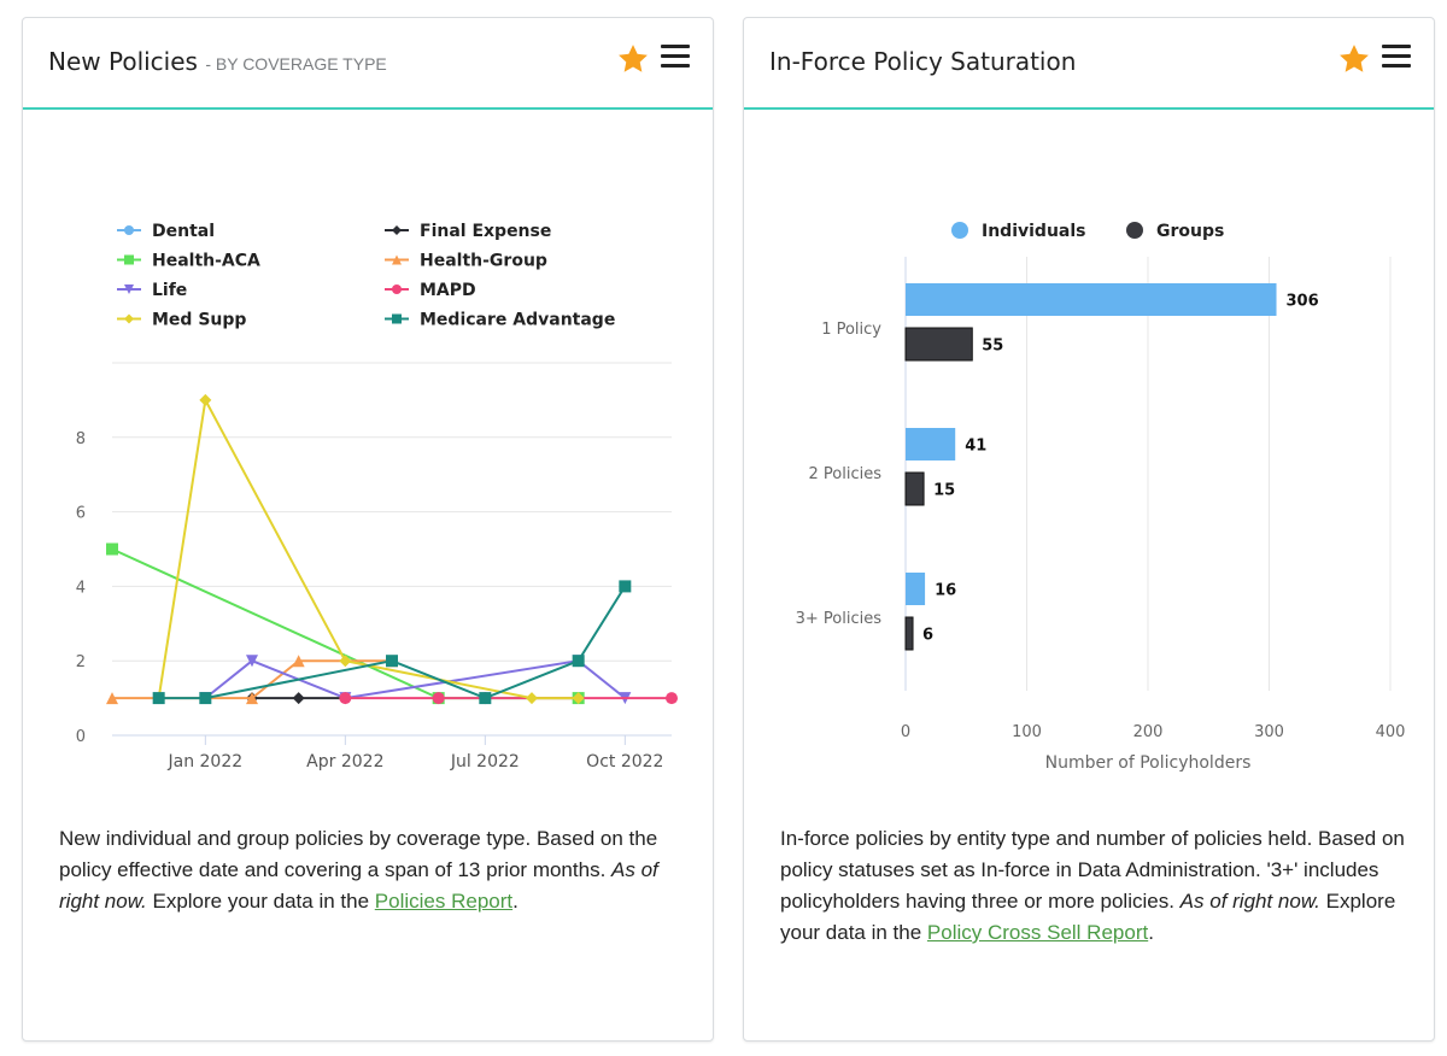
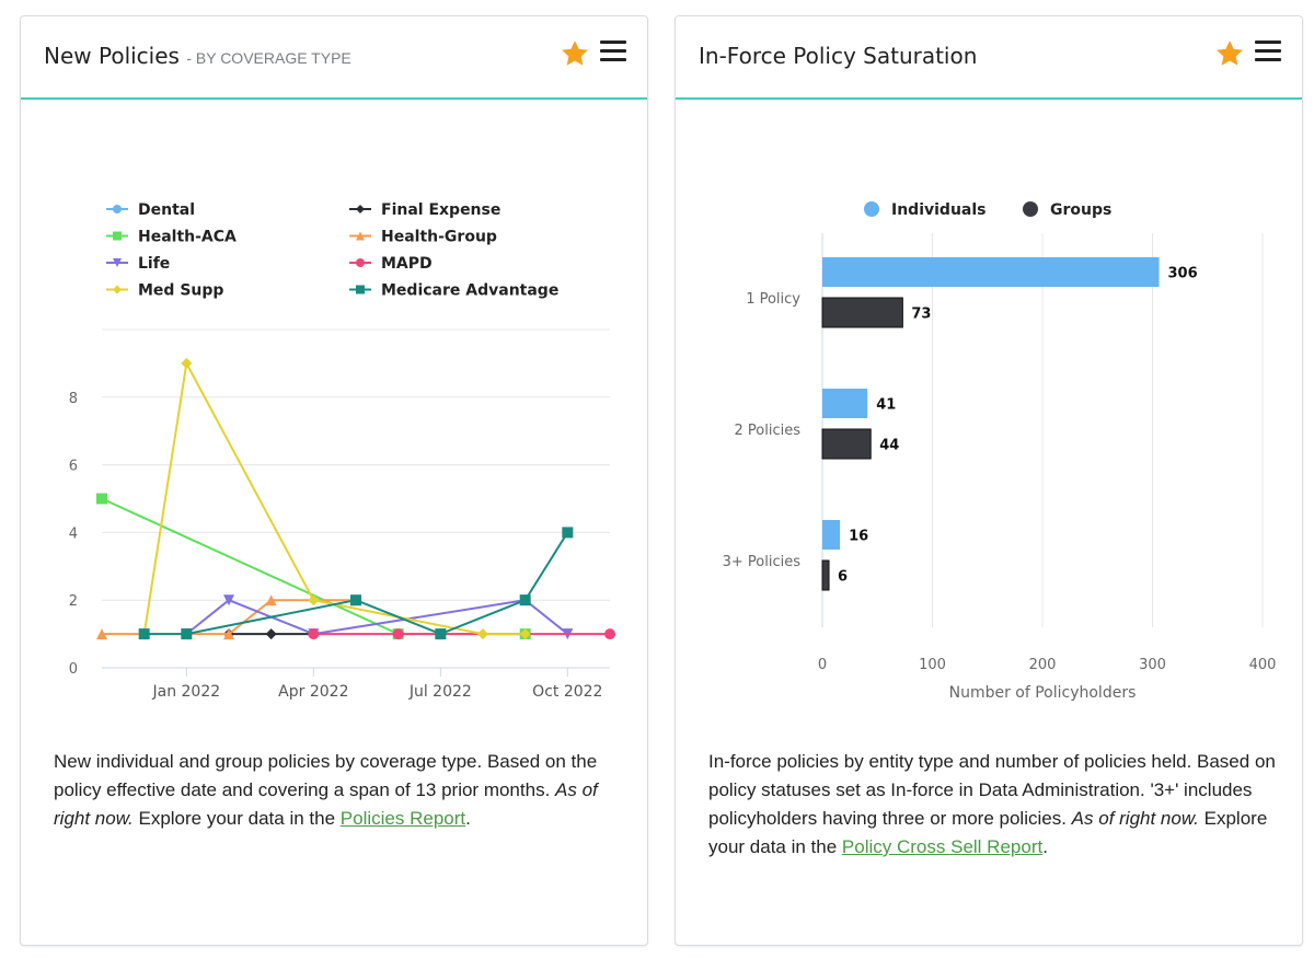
In-Force Policy Saturation/Groups/1 Policy: 55 -> 73
In-Force Policy Saturation/Groups/2 Policies: 15 -> 44
